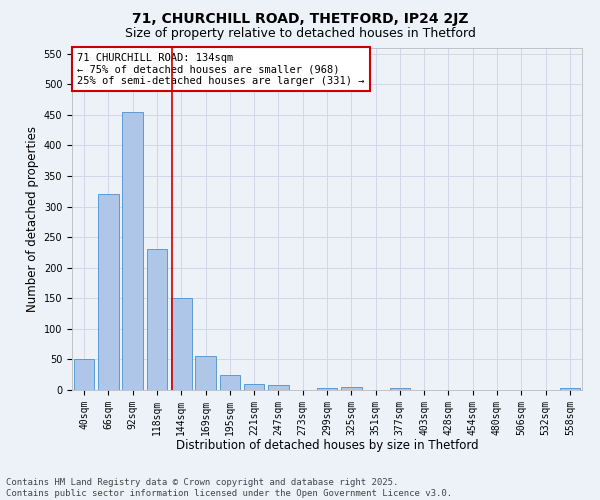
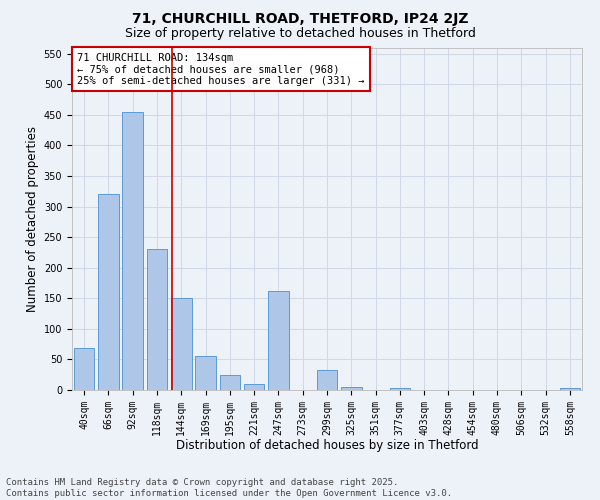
40sqm: 50 -> 68
247sqm: 8 -> 162
299sqm: 4 -> 32
